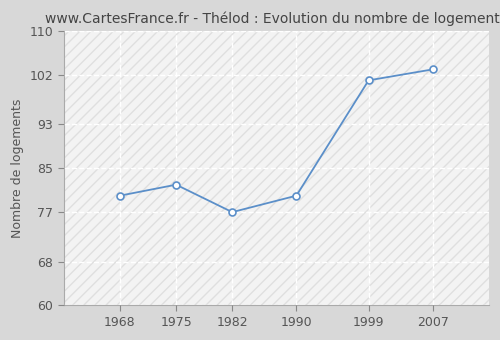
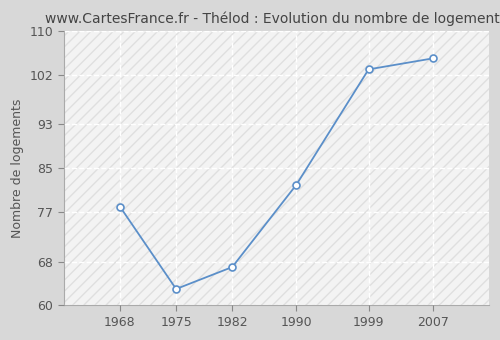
1968: 80 -> 78
1975: 82 -> 63
1982: 77 -> 67
1990: 80 -> 82
1999: 101 -> 103
2007: 103 -> 105
